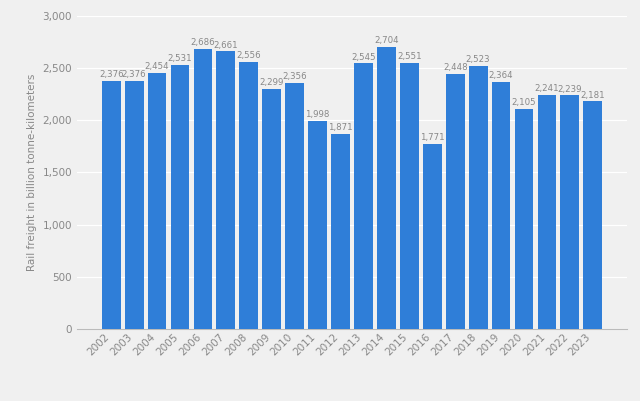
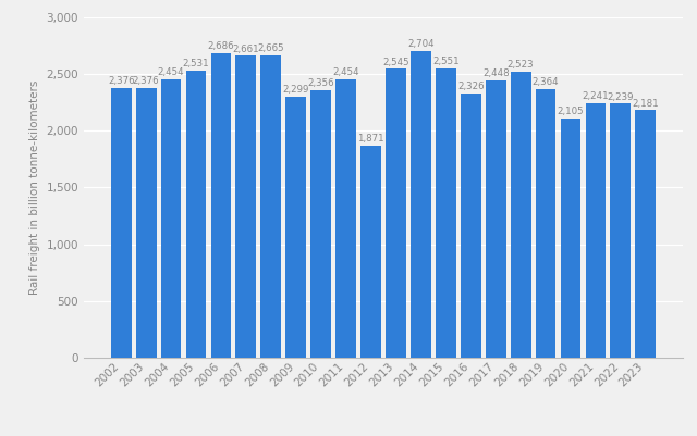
2008: 2,556 -> 2,665
2011: 1,998 -> 2,454
2016: 1,771 -> 2,326
